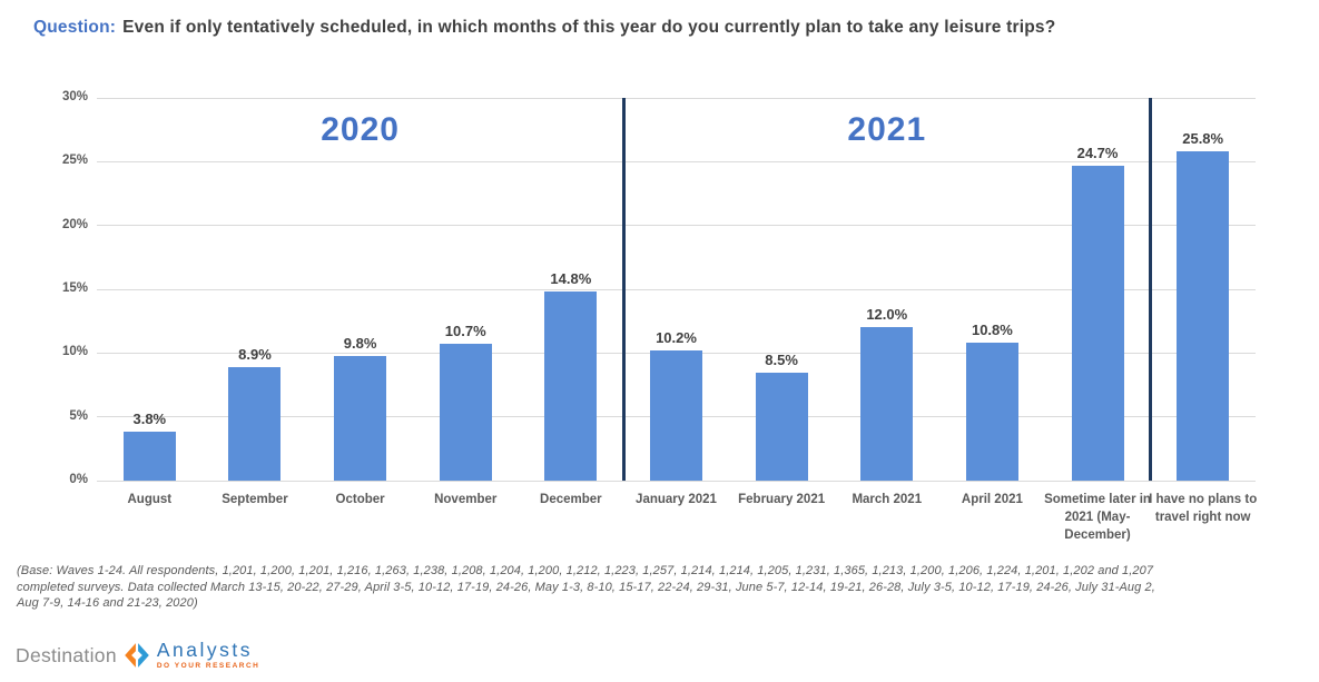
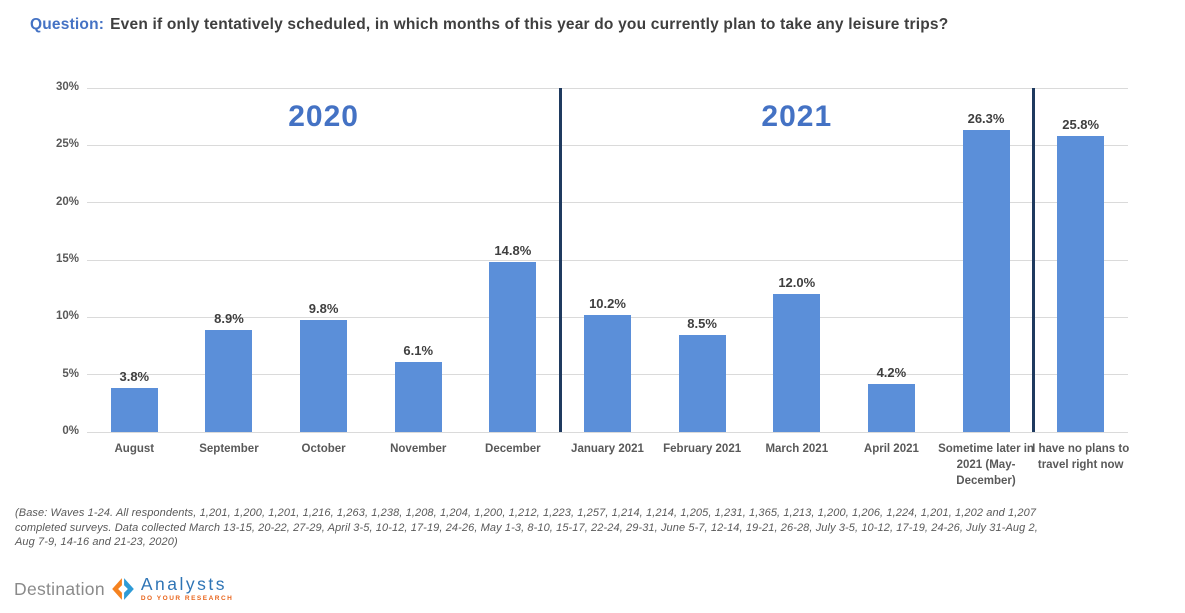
November: 10.7% -> 6.1%
April 2021: 10.8% -> 4.2%
Sometime later in 2021 (May-December): 24.7% -> 26.3%
